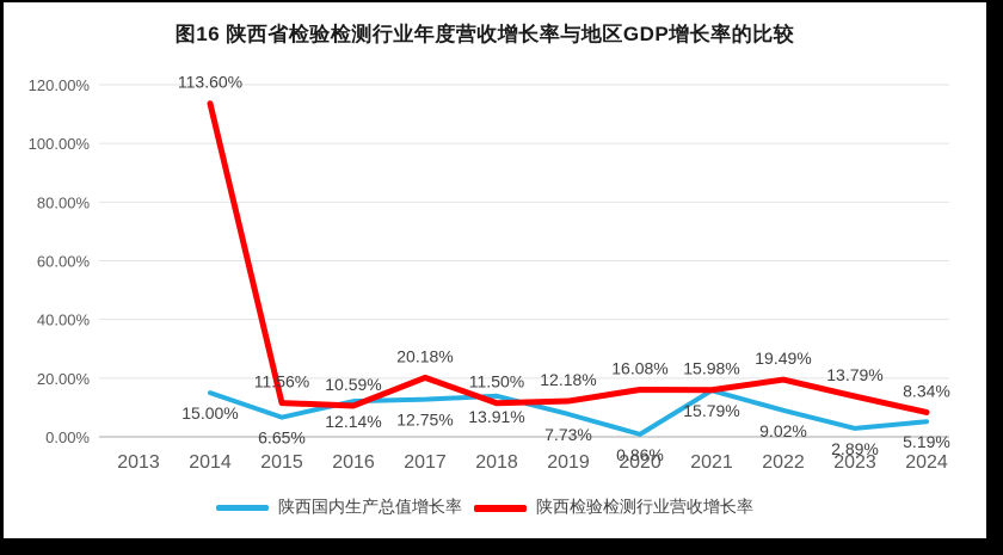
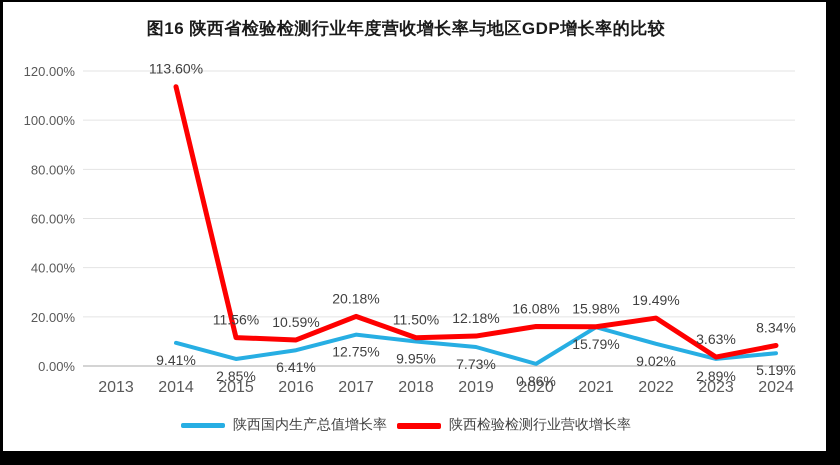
陕西国内生产总值增长率/2014: 15.00% -> 9.41%
陕西国内生产总值增长率/2015: 6.65% -> 2.85%
陕西国内生产总值增长率/2016: 12.14% -> 6.41%
陕西国内生产总值增长率/2018: 13.91% -> 9.95%
陕西检验检测行业营收增长率/2023: 13.79% -> 3.63%
